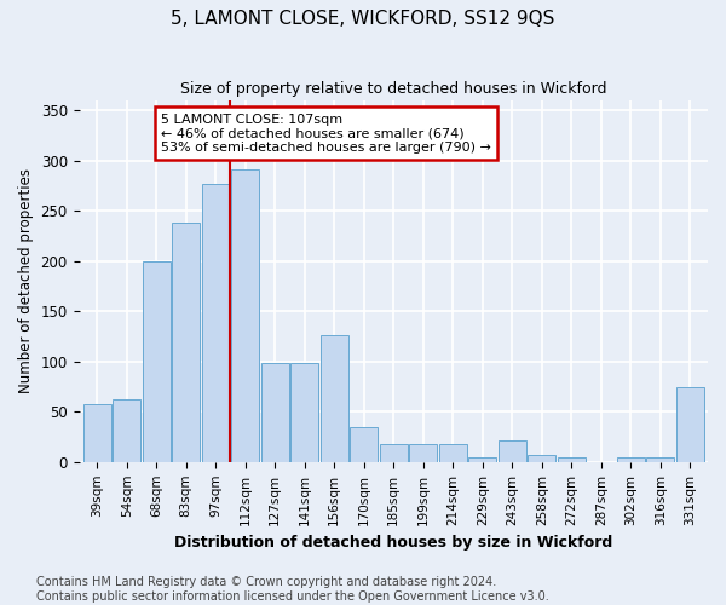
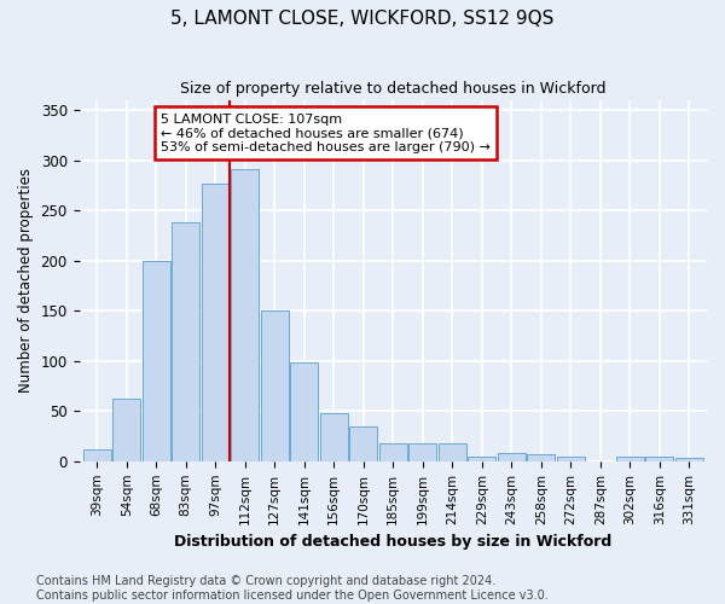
39sqm: 58 -> 12
127sqm: 98 -> 150
156sqm: 126 -> 48
243sqm: 22 -> 8
331sqm: 74 -> 3
